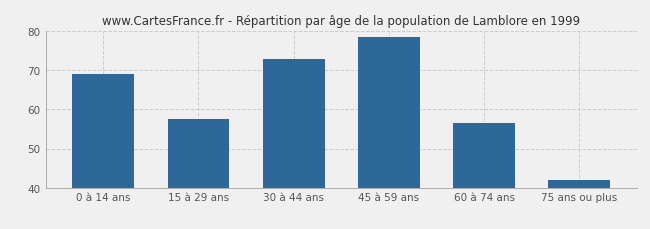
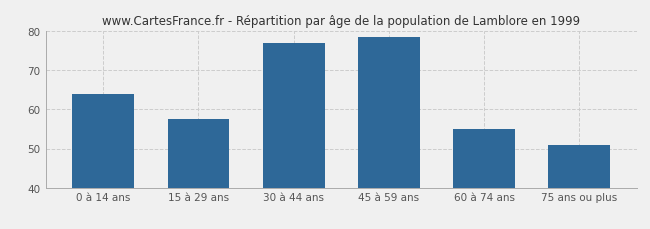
0 à 14 ans: 69.0 -> 64.0
30 à 44 ans: 73.0 -> 77.0
60 à 74 ans: 56.5 -> 55.0
75 ans ou plus: 42.0 -> 51.0
